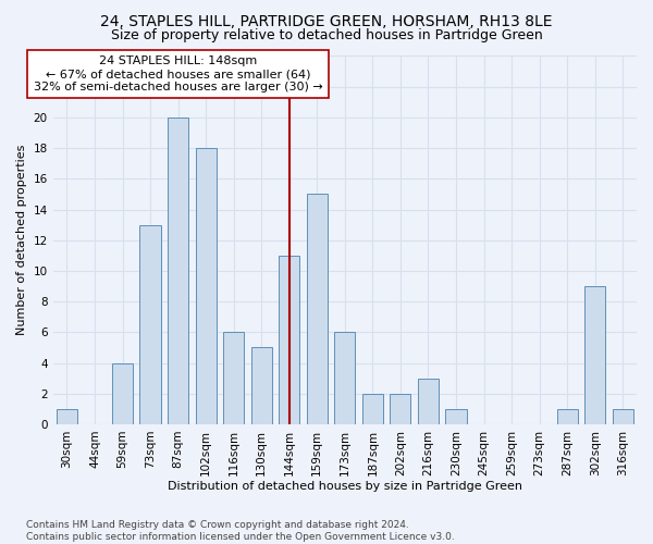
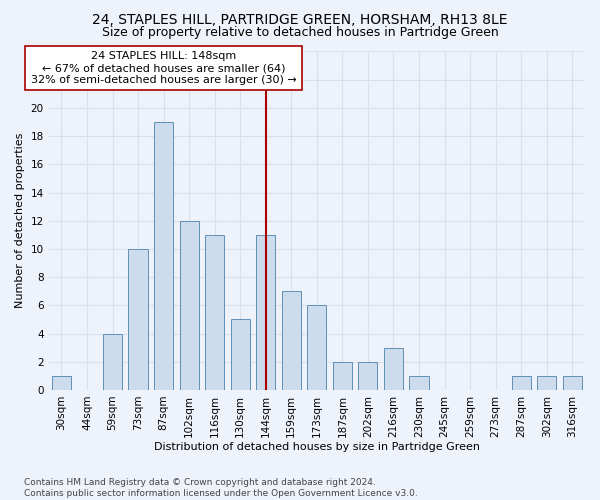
73sqm: 13 -> 10
87sqm: 20 -> 19
102sqm: 18 -> 12
116sqm: 6 -> 11
159sqm: 15 -> 7
302sqm: 9 -> 1
